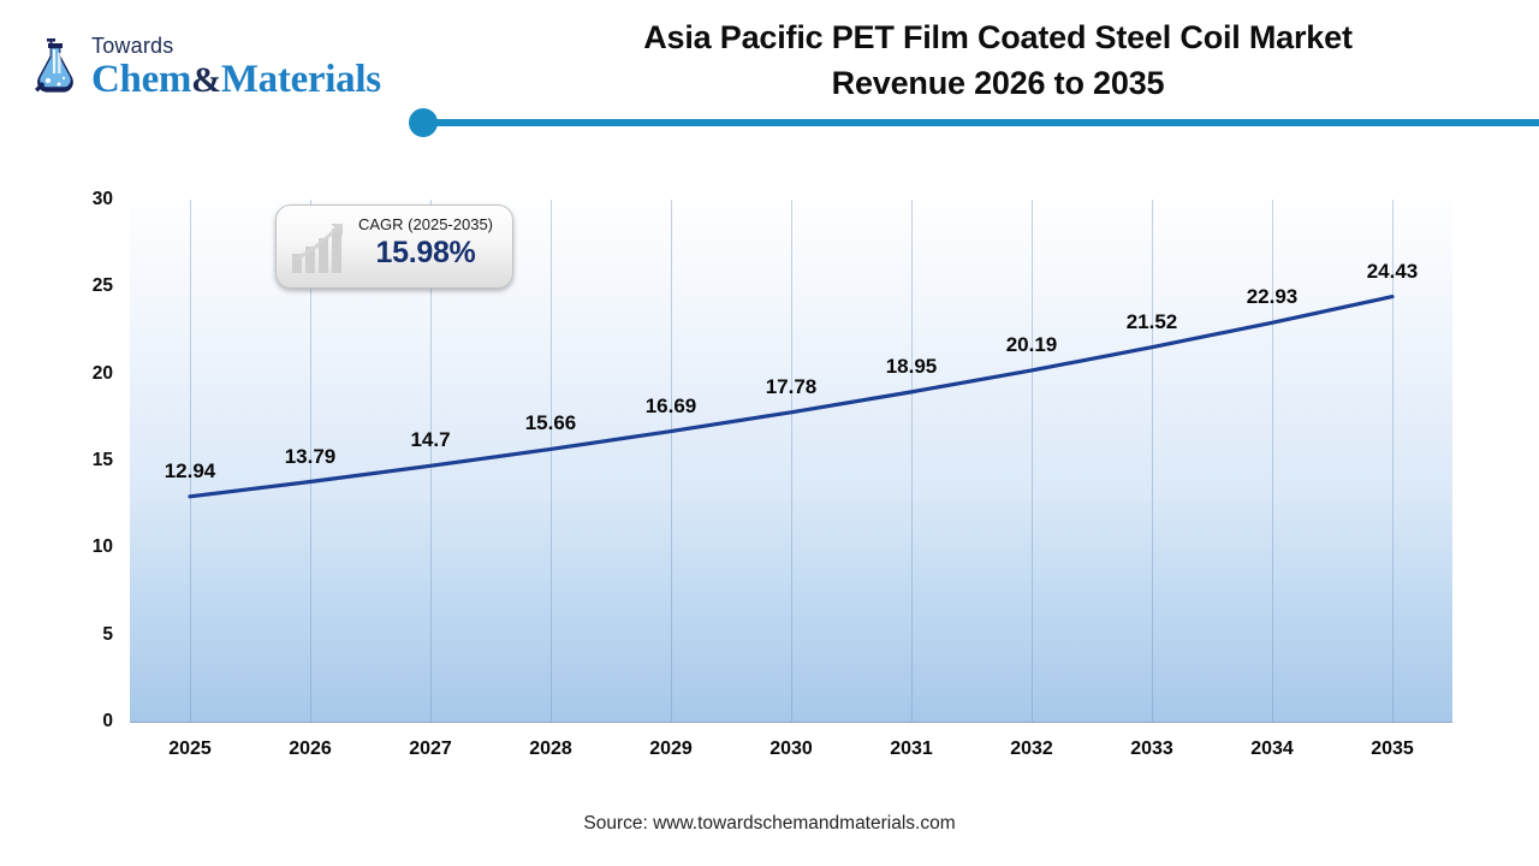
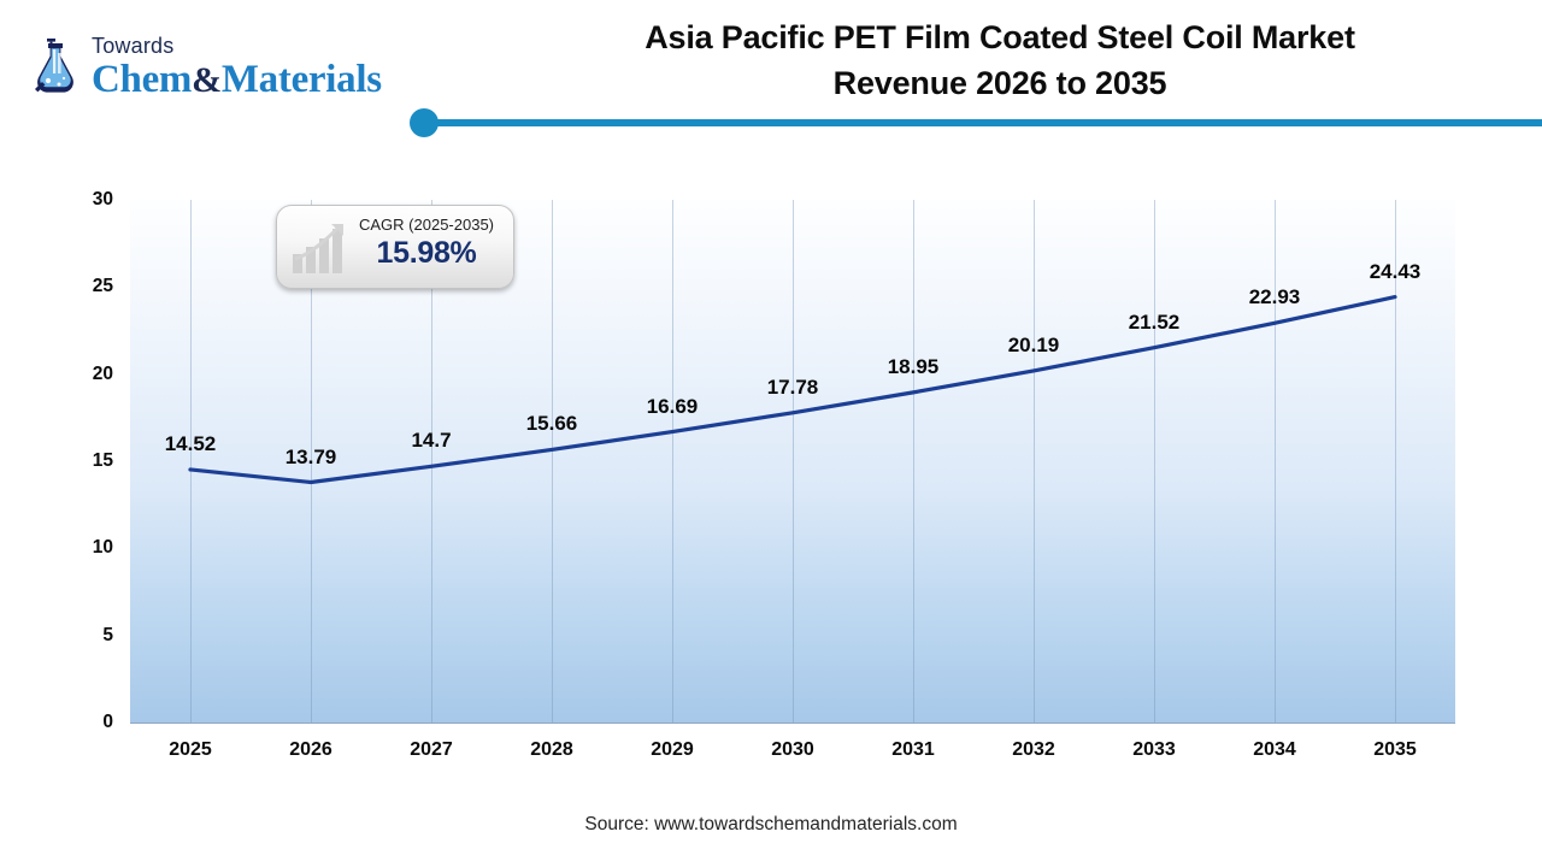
2025: 12.94 -> 14.52
